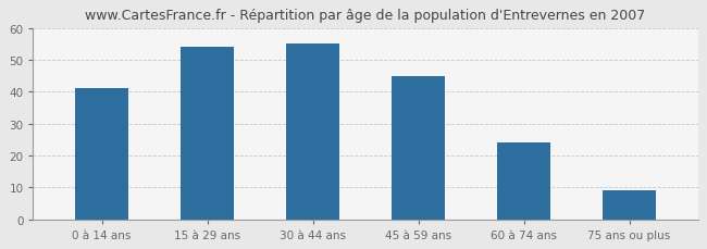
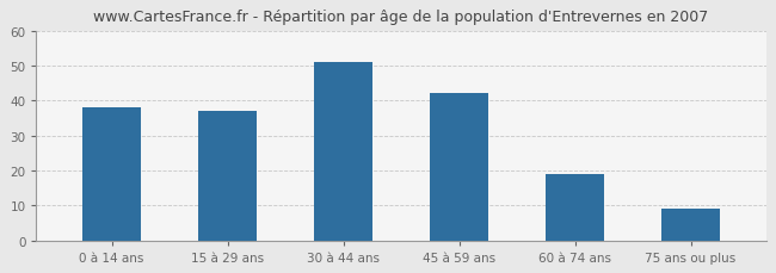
0 à 14 ans: 41 -> 38
15 à 29 ans: 54 -> 37
30 à 44 ans: 55 -> 51
45 à 59 ans: 45 -> 42
60 à 74 ans: 24 -> 19
